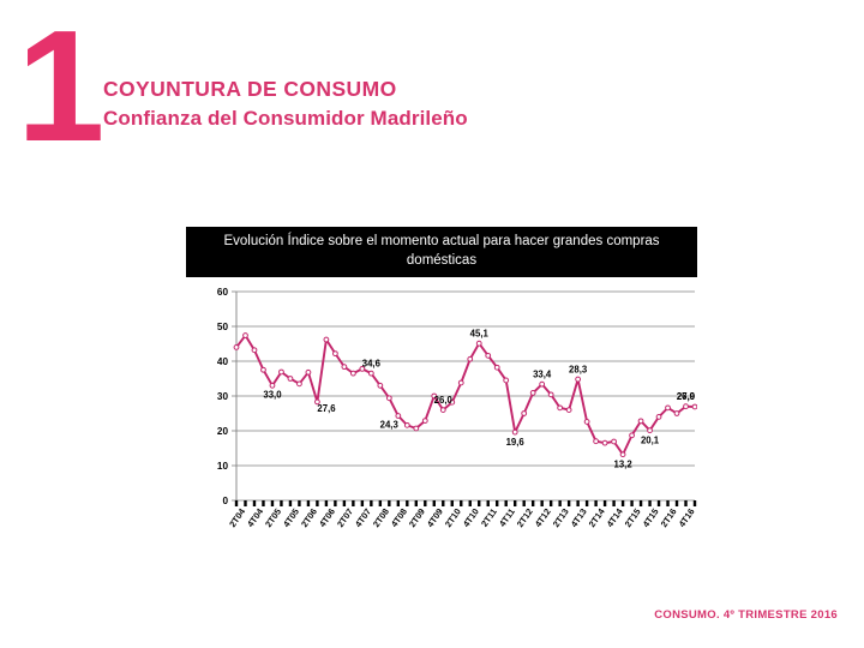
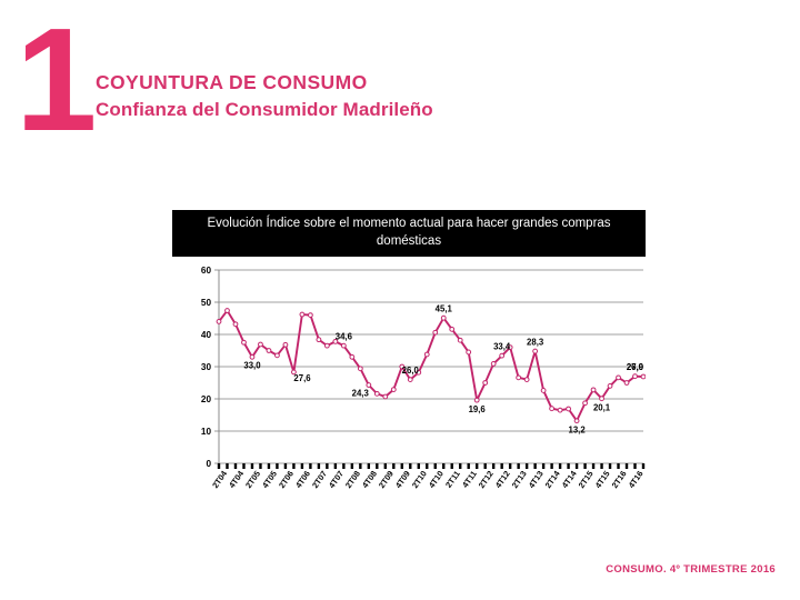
4T06: 42 -> 46
4T12: 30 -> 36
